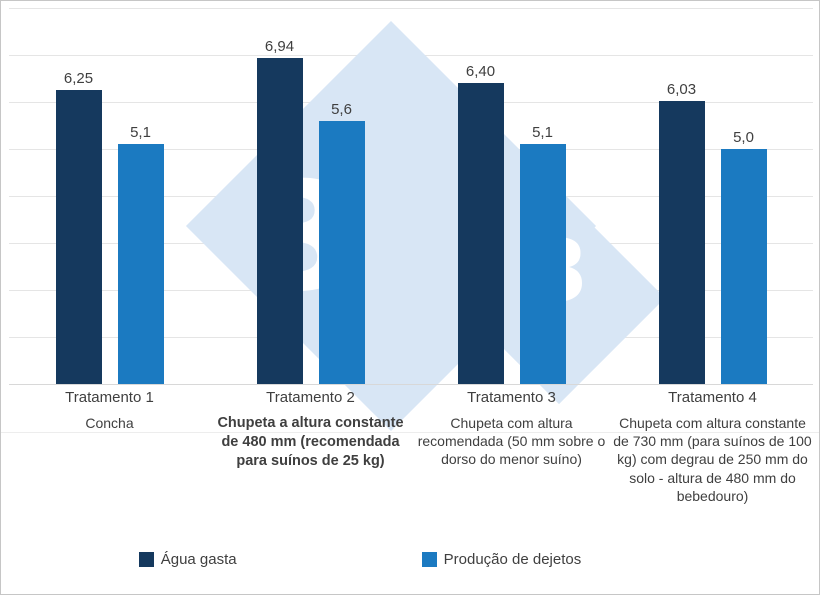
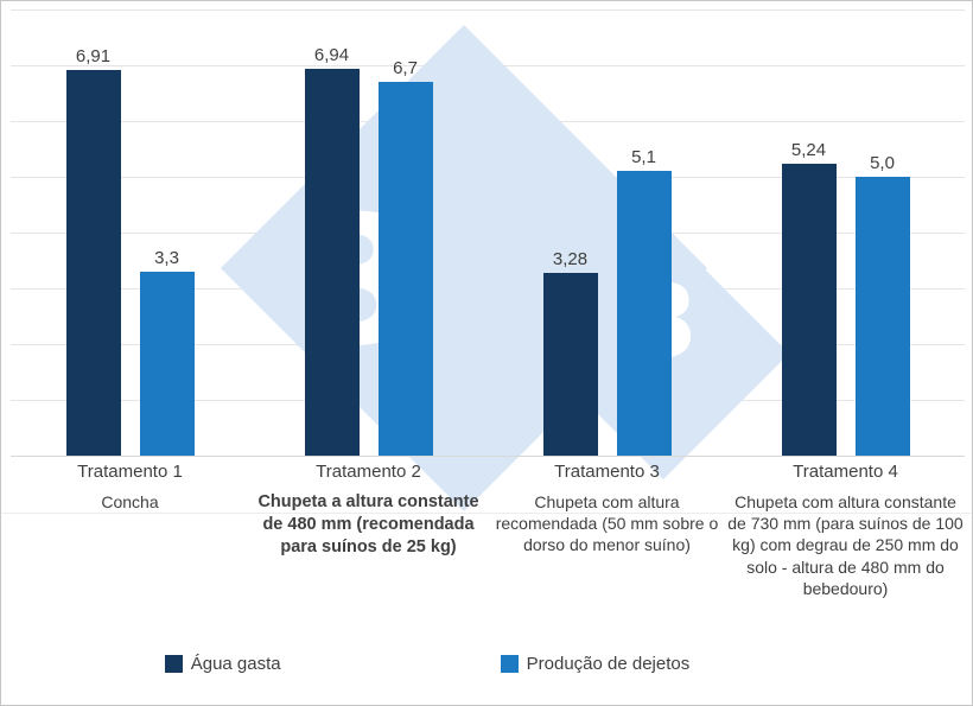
Água gasta/Tratamento 1: 6,25 -> 6,91
Produção de dejetos/Tratamento 1: 5,1 -> 3,3
Produção de dejetos/Tratamento 2: 5,6 -> 6,7
Água gasta/Tratamento 3: 6,40 -> 3,28
Água gasta/Tratamento 4: 6,03 -> 5,24
